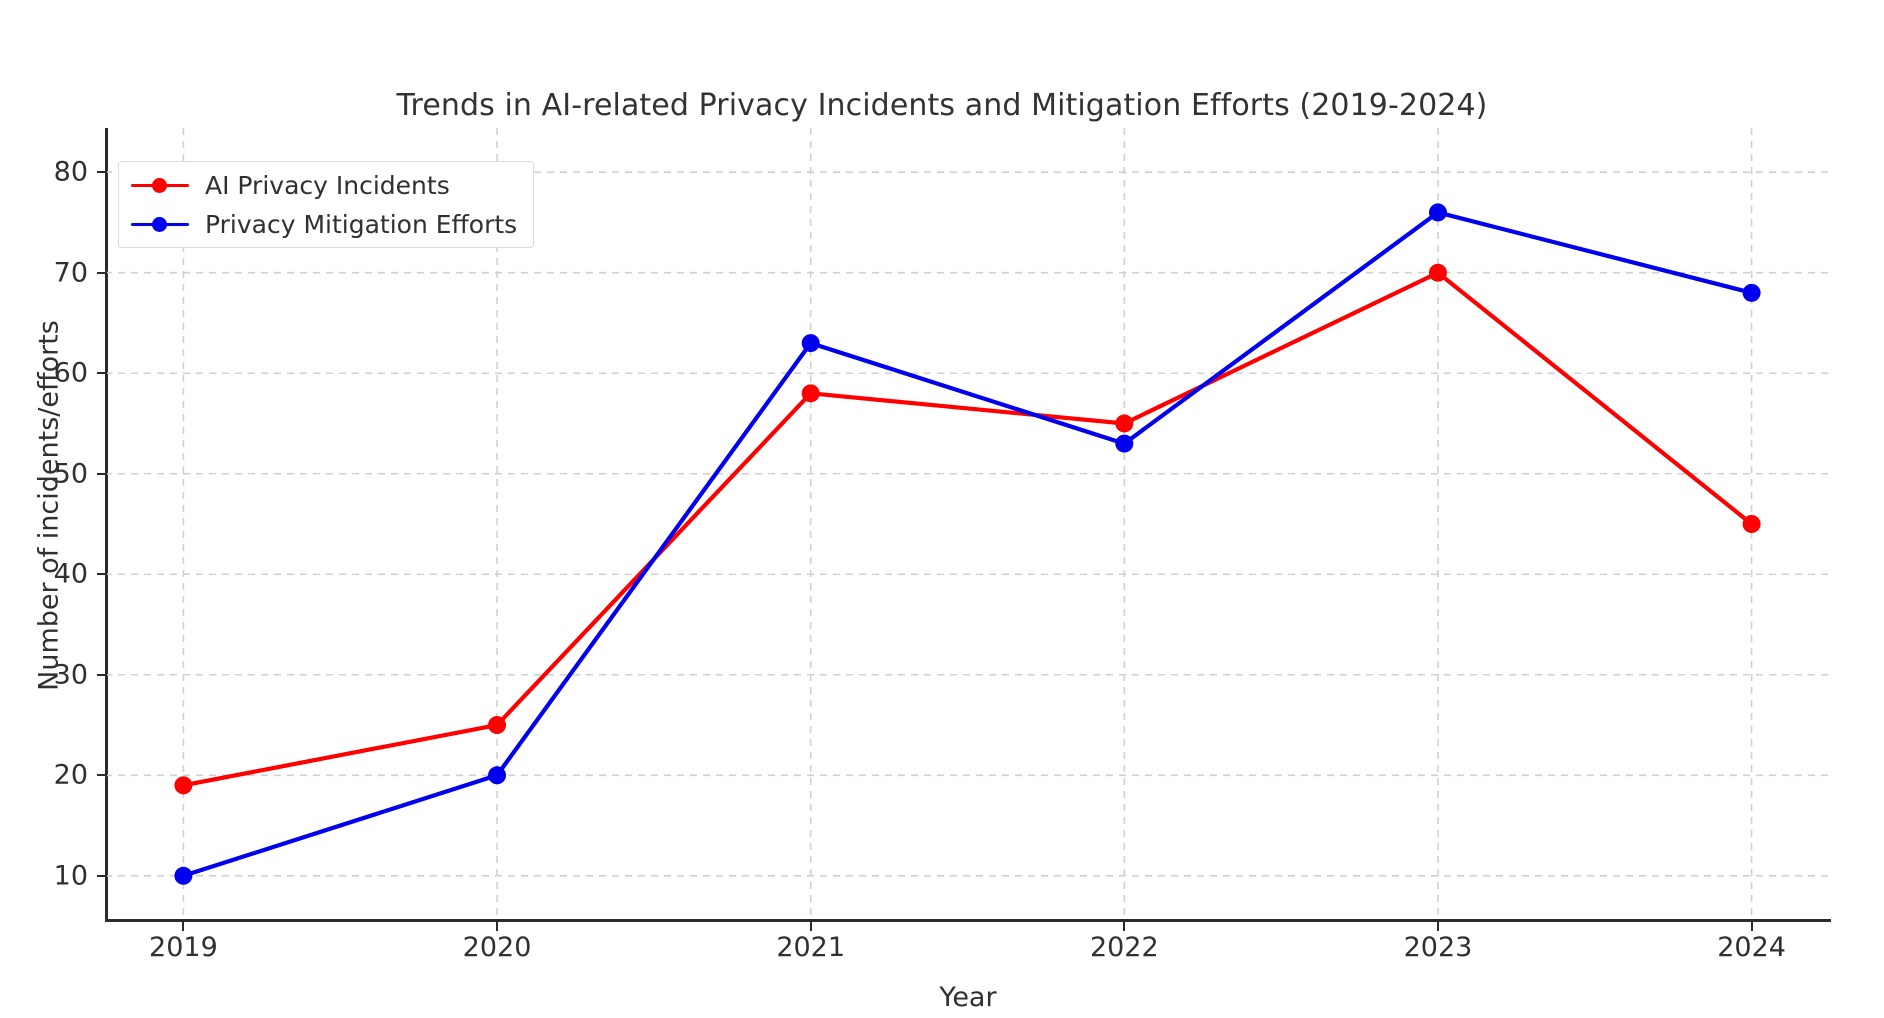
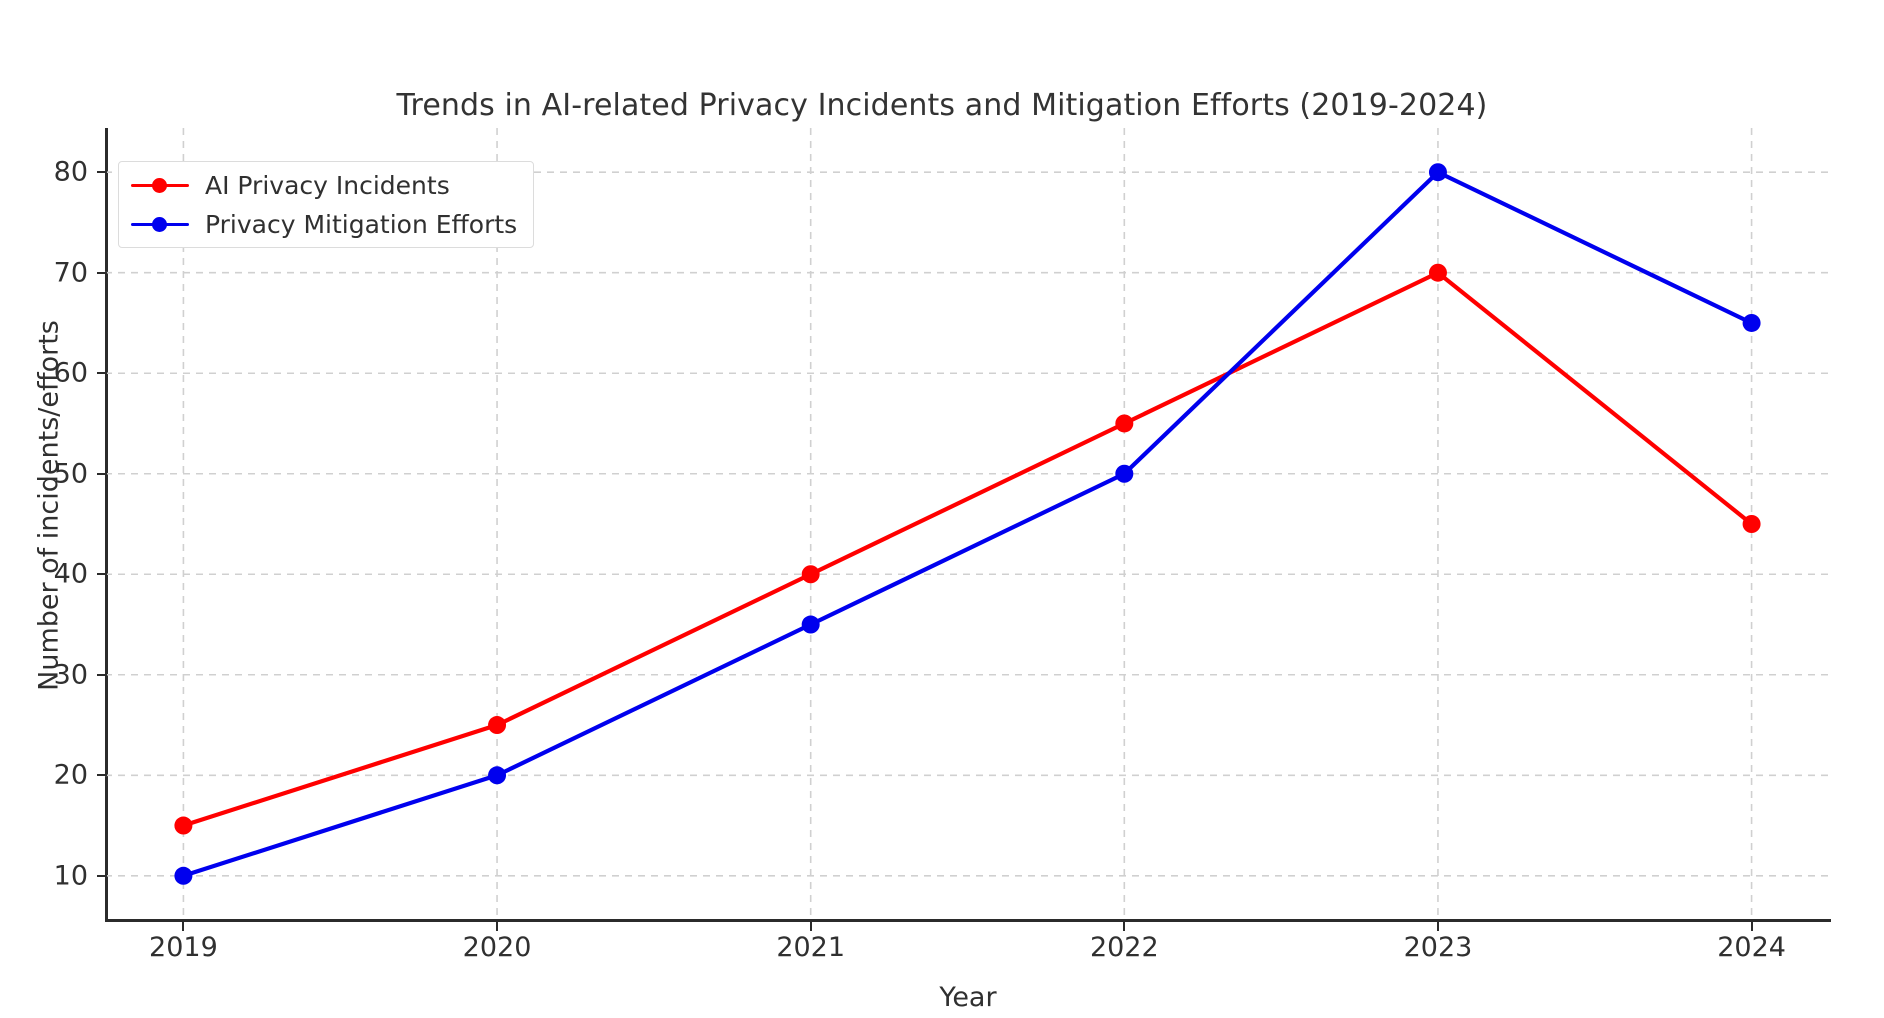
AI Privacy Incidents/2019: 19 -> 15
AI Privacy Incidents/2021: 58 -> 40
Privacy Mitigation Efforts/2021: 63 -> 35
Privacy Mitigation Efforts/2022: 53 -> 50
Privacy Mitigation Efforts/2023: 76 -> 80
Privacy Mitigation Efforts/2024: 68 -> 65
